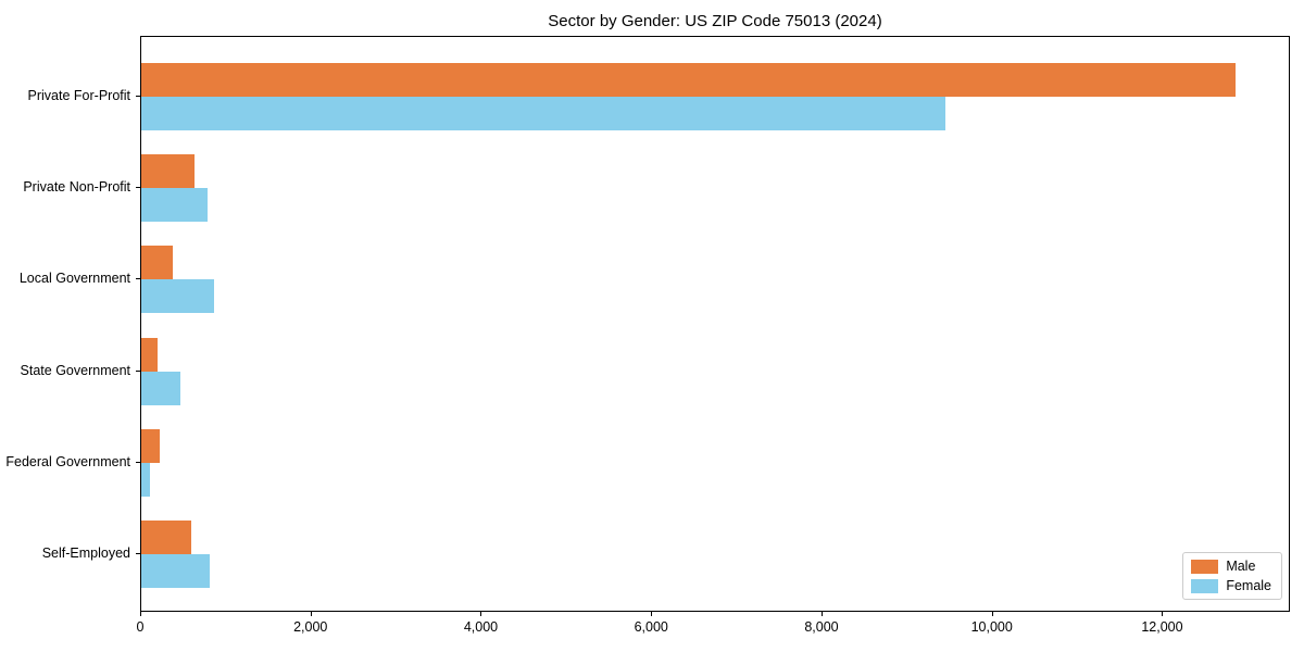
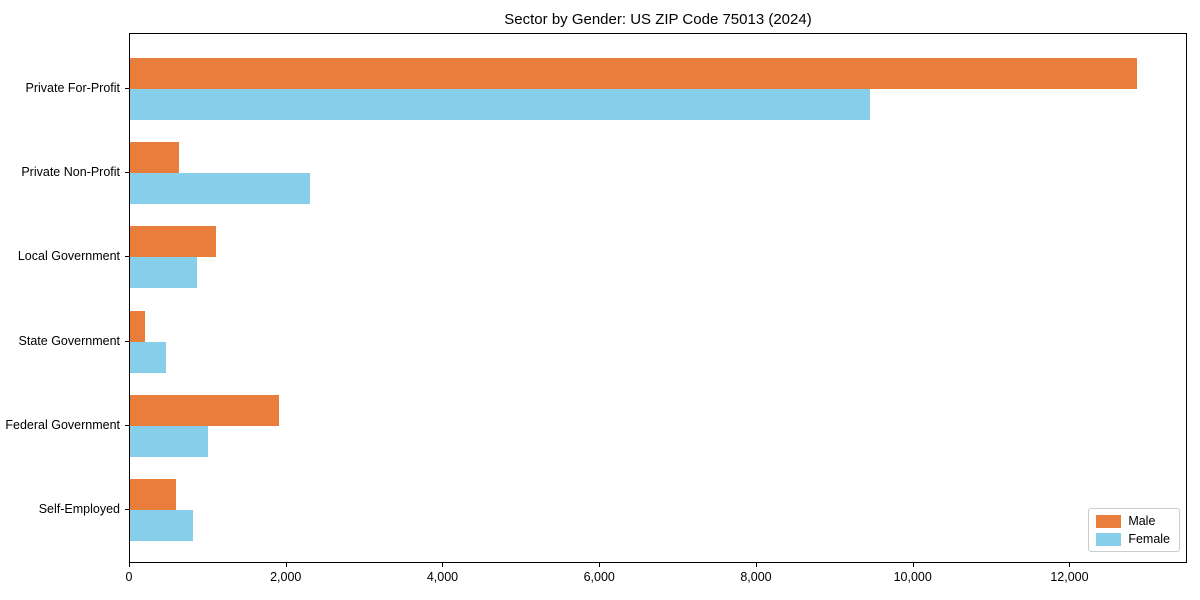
Female/Private Non-Profit: 800 -> 2300
Male/Local Government: 400 -> 1100
Male/Federal Government: 200 -> 1900
Female/Federal Government: 100 -> 1000
